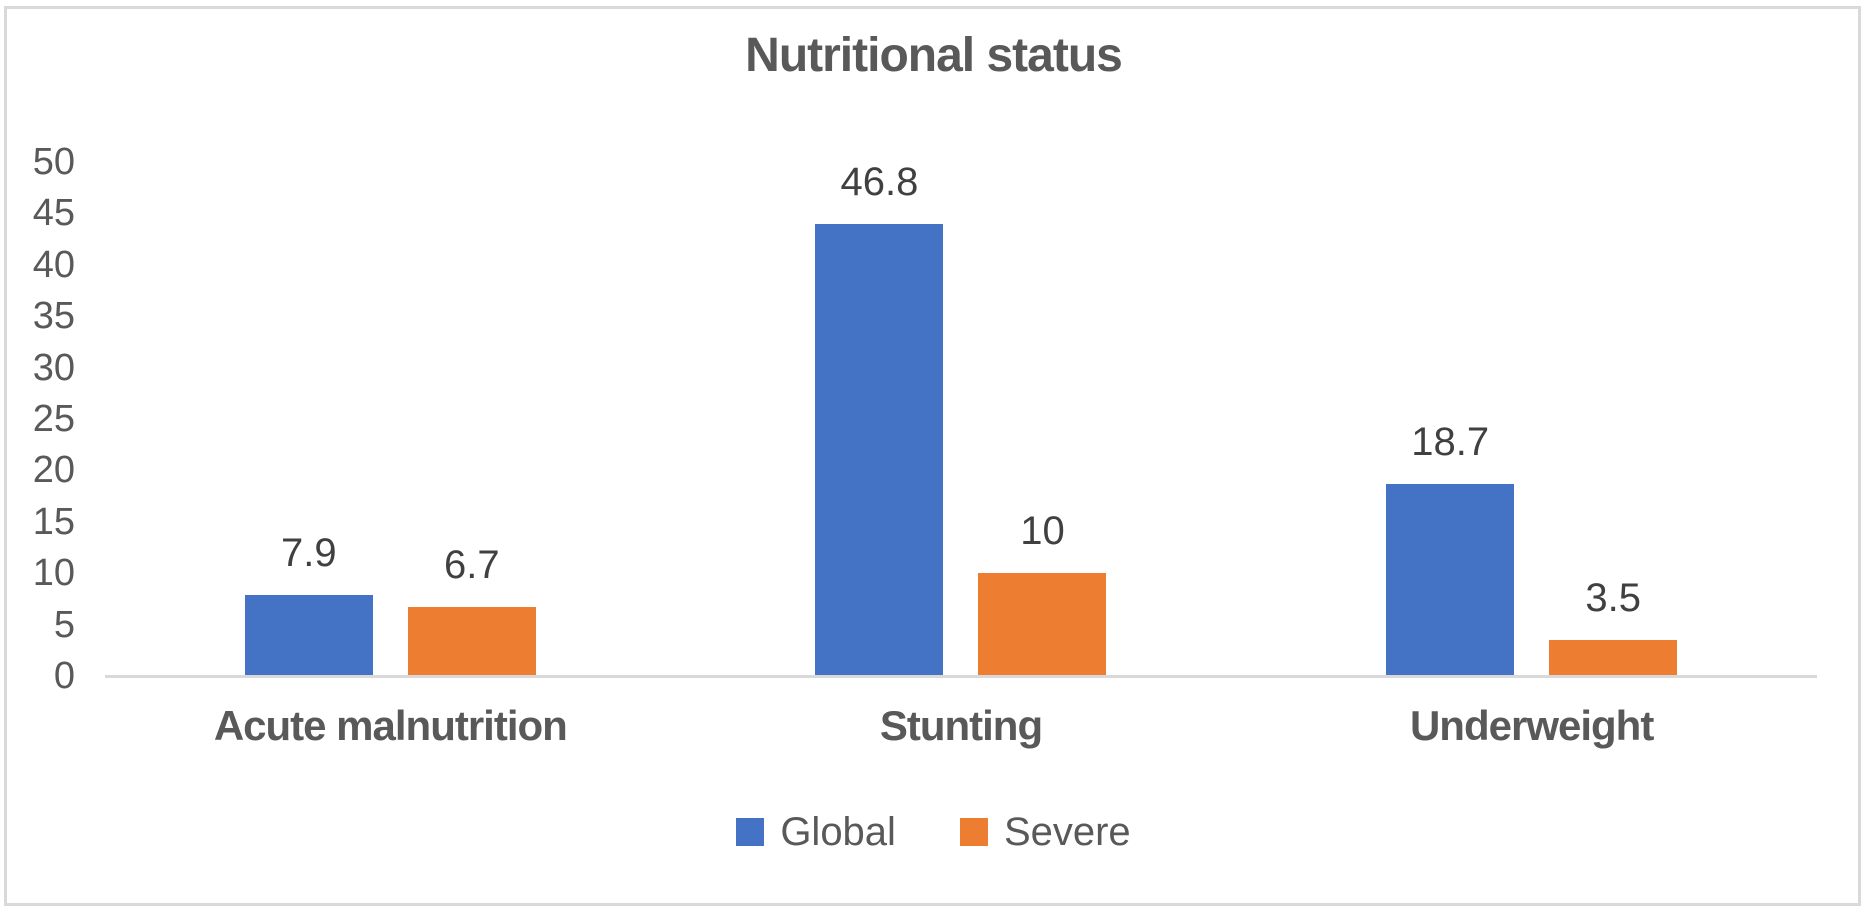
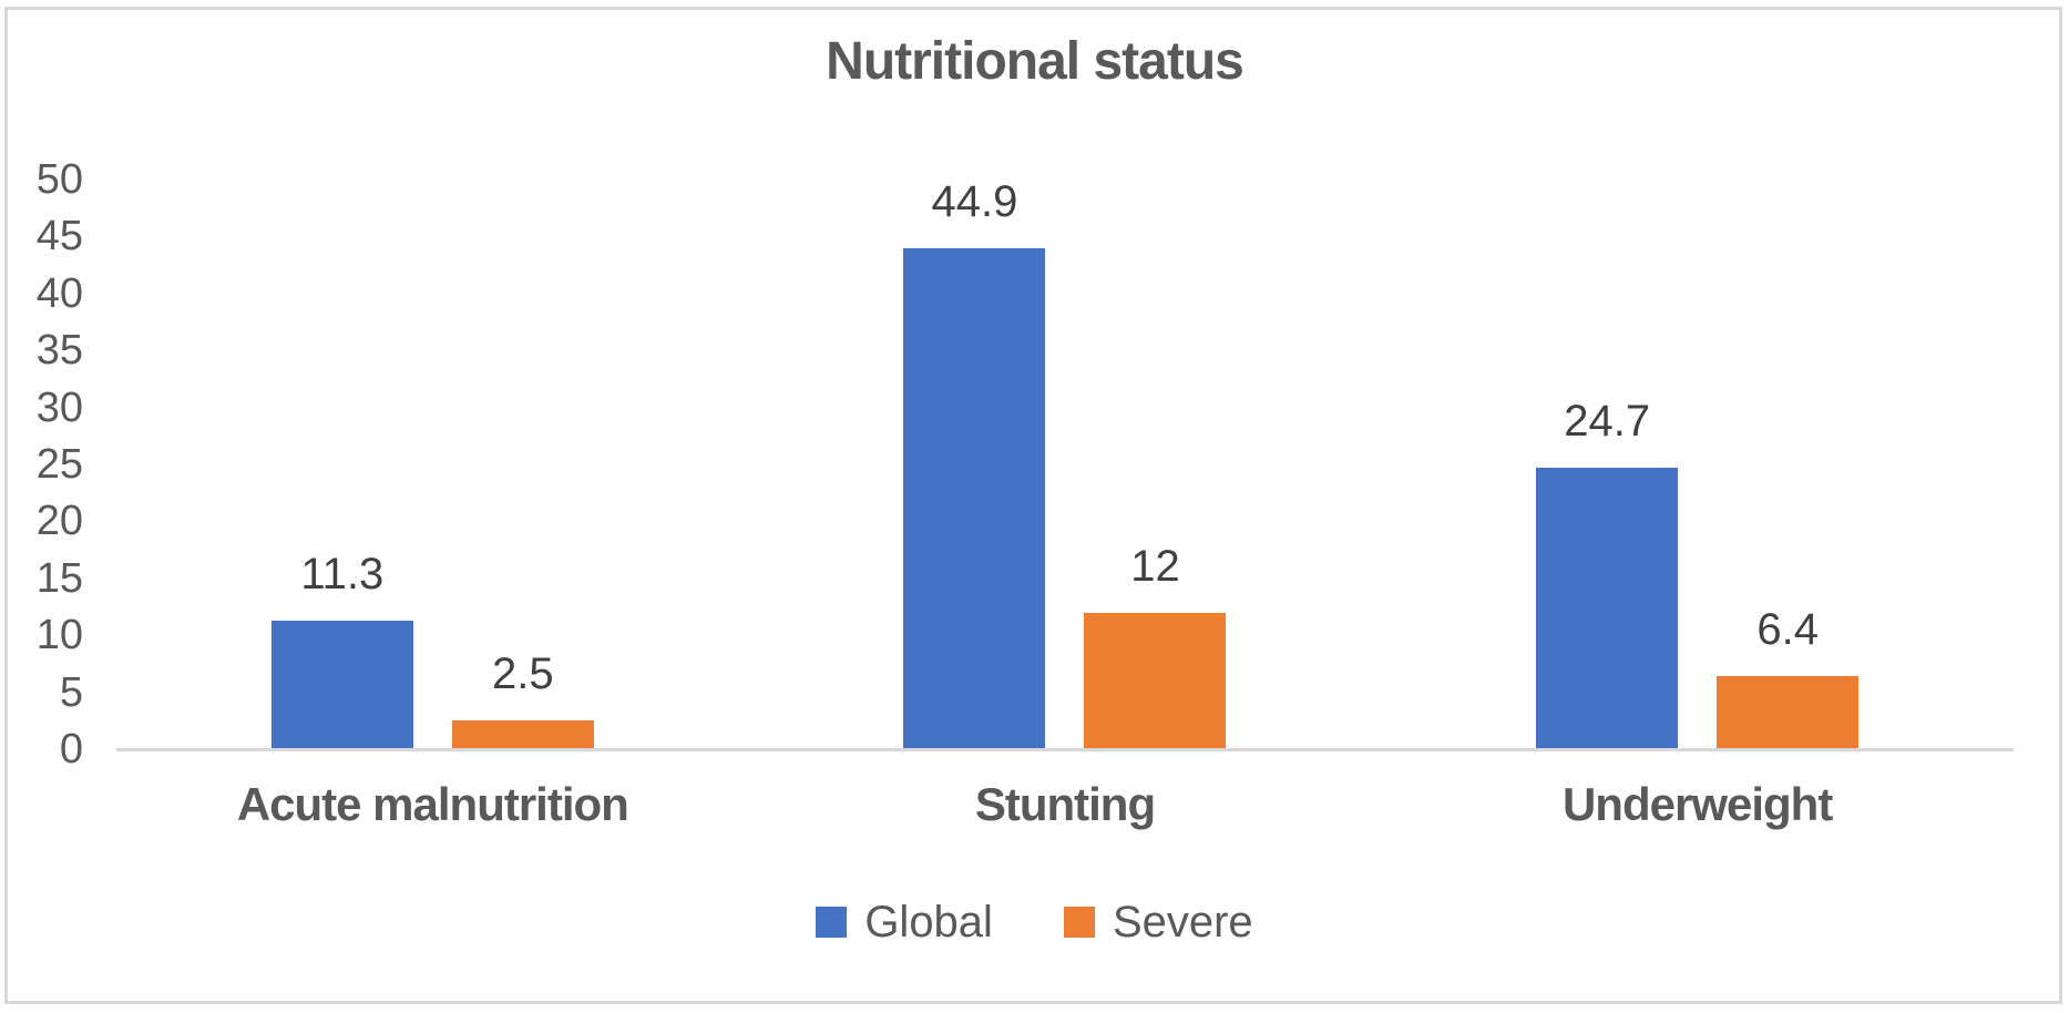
Global/Acute malnutrition: 7.9 -> 11.3
Severe/Acute malnutrition: 6.7 -> 2.5
Global/Stunting: 46.8 -> 44.9
Severe/Stunting: 10 -> 12
Global/Underweight: 18.7 -> 24.7
Severe/Underweight: 3.5 -> 6.4
